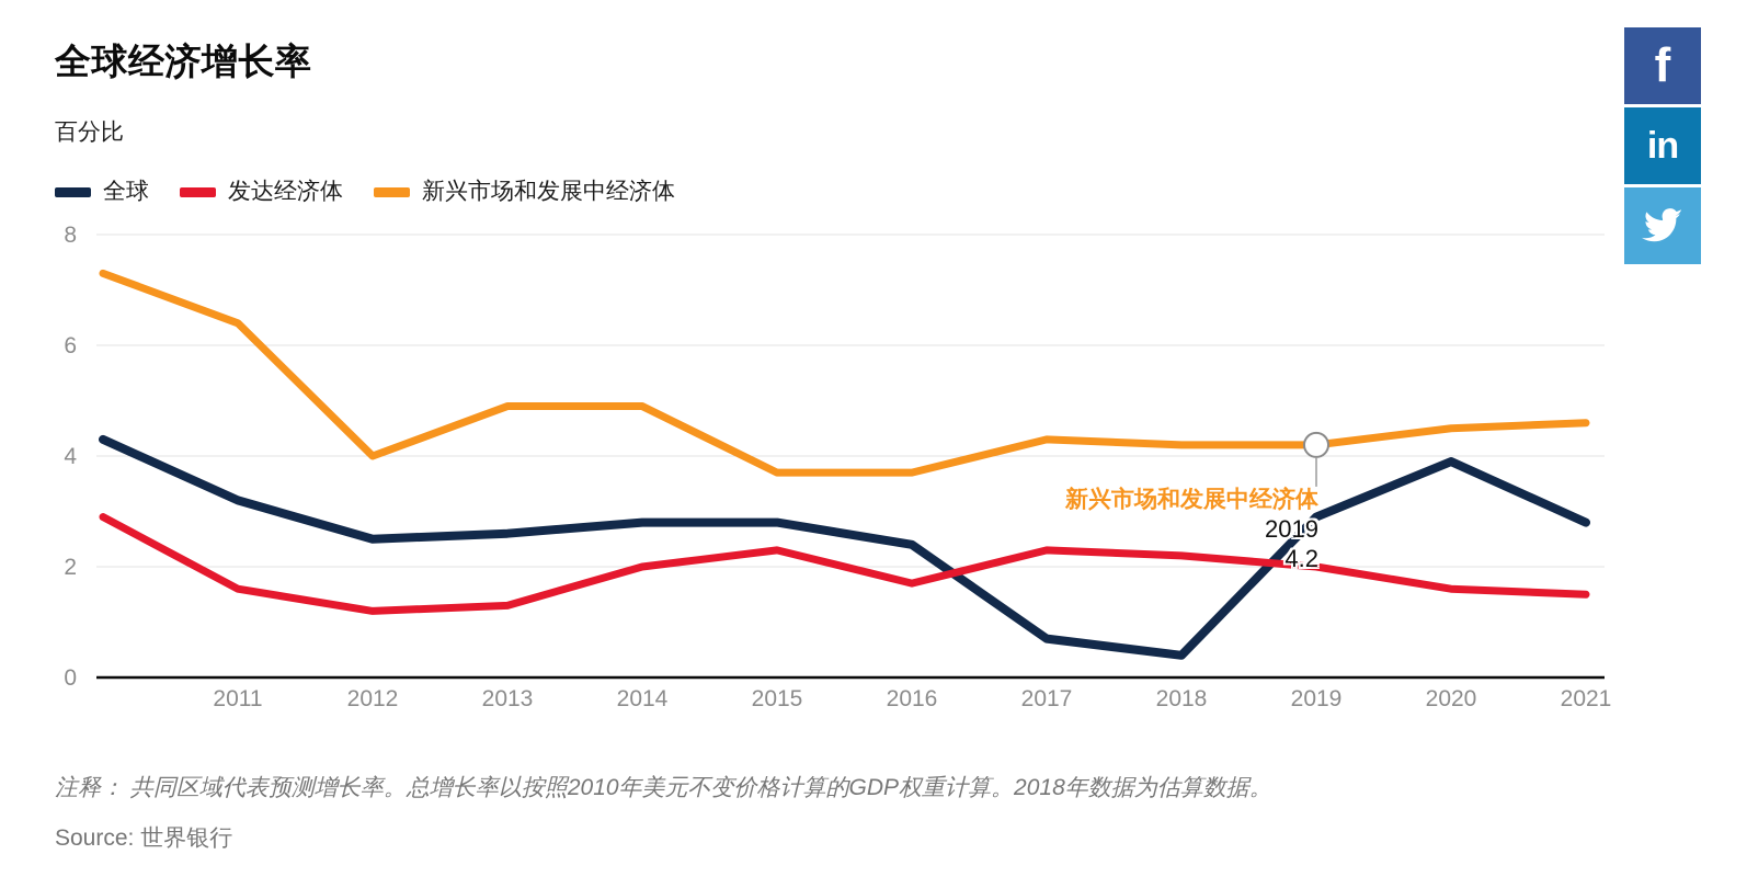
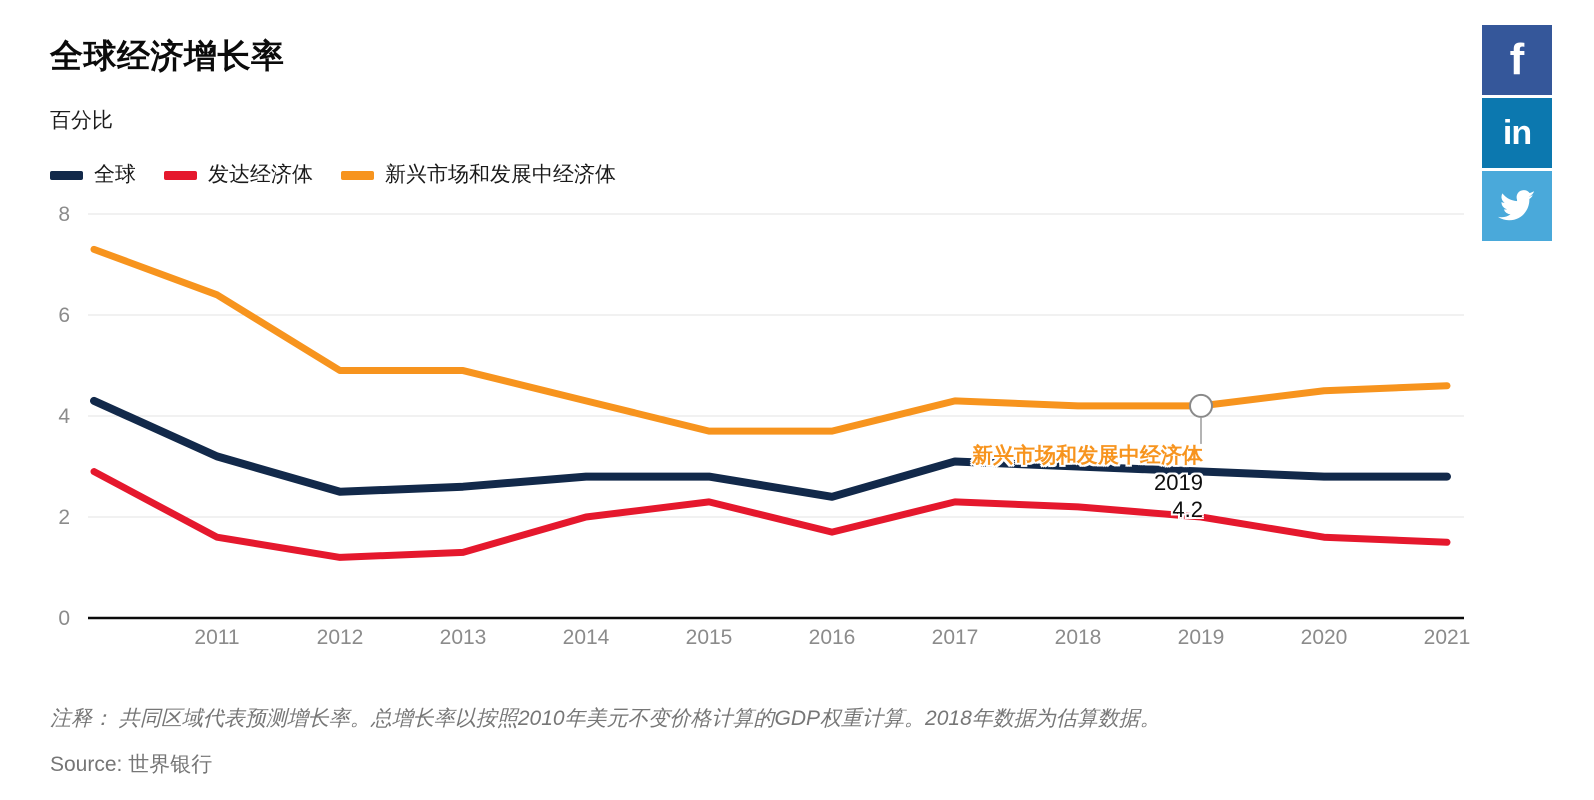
新兴市场和发展中经济体/2012: 4.0 -> 4.9
新兴市场和发展中经济体/2014: 4.9 -> 4.3
全球/2017: 0.7 -> 3.1
全球/2018: 0.4 -> 3.0
全球/2020: 3.9 -> 2.8
